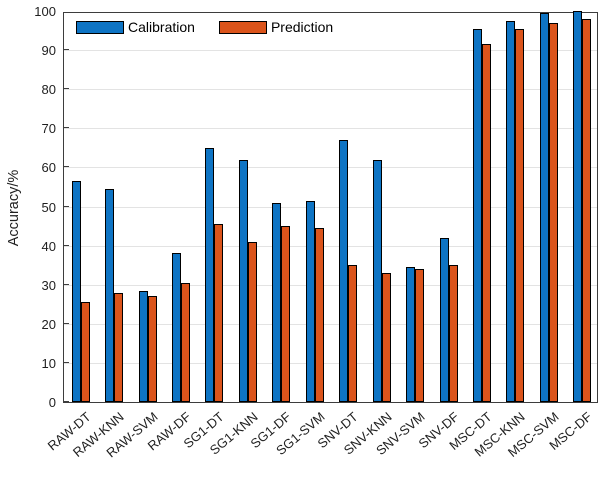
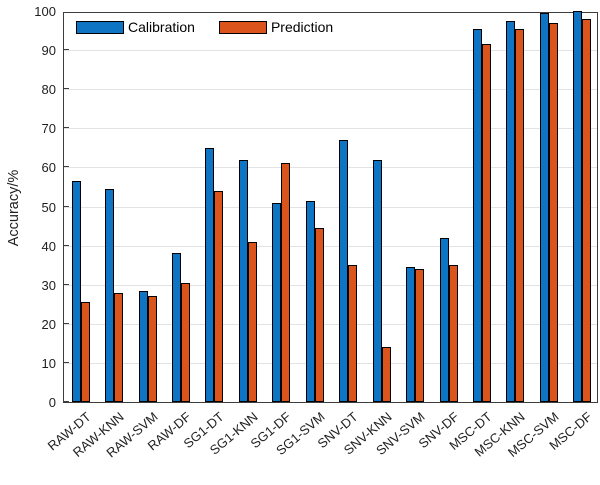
Prediction/SG1-DT: 46 -> 54
Prediction/SG1-DF: 45 -> 61
Prediction/SNV-KNN: 33 -> 14
